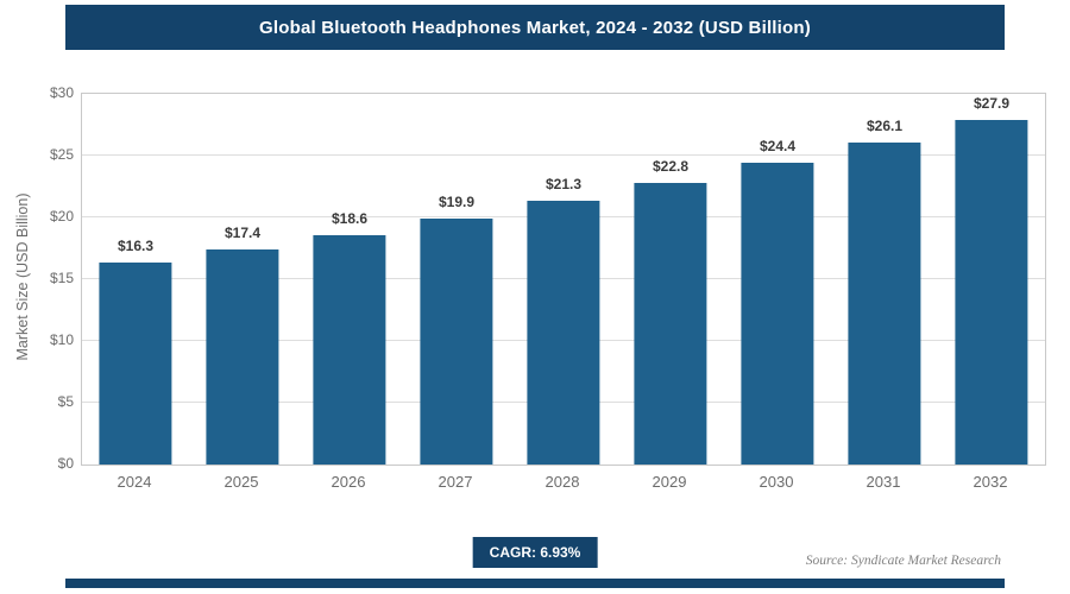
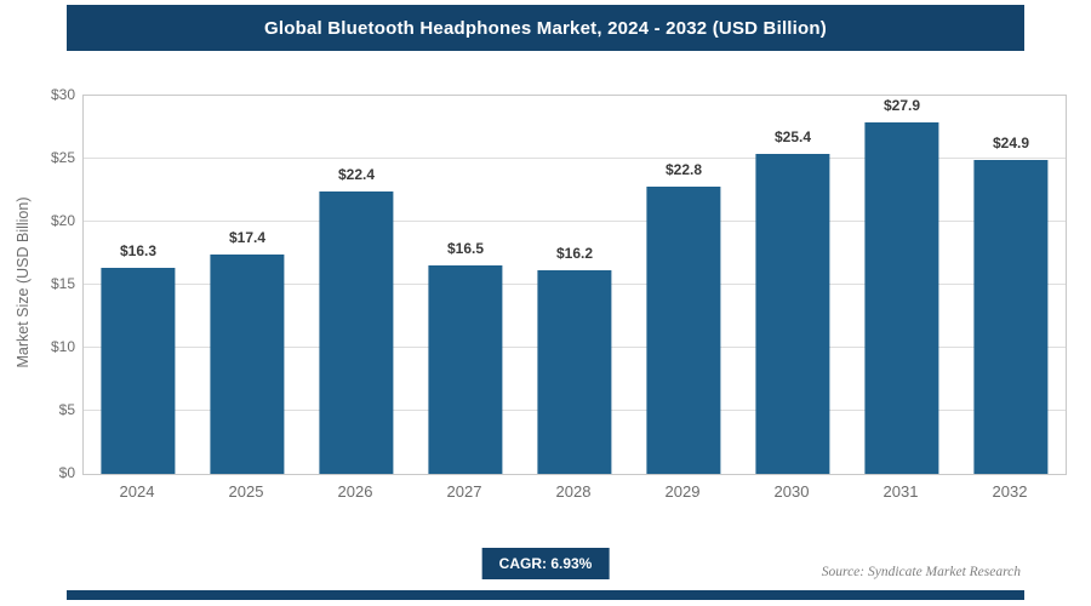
2026: $18.6 -> $22.4
2027: $19.9 -> $16.5
2028: $21.3 -> $16.2
2030: $24.4 -> $25.4
2031: $26.1 -> $27.9
2032: $27.9 -> $24.9
